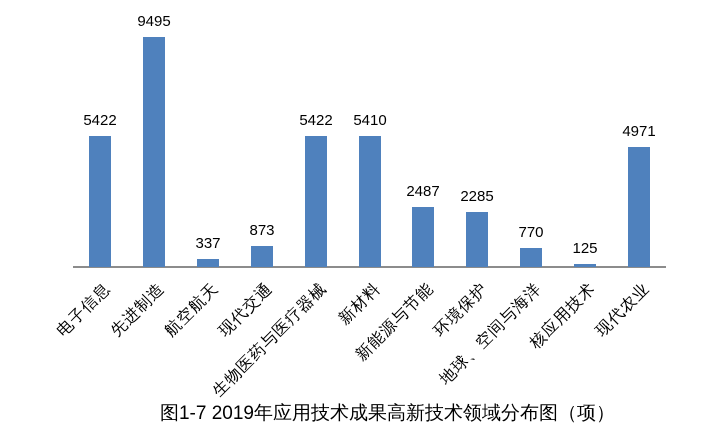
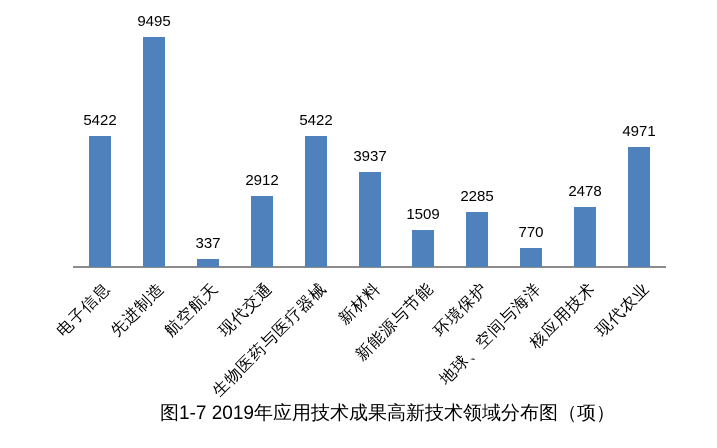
现代交通: 873 -> 2912
新材料: 5410 -> 3937
新能源与节能: 2487 -> 1509
核应用技术: 125 -> 2478
